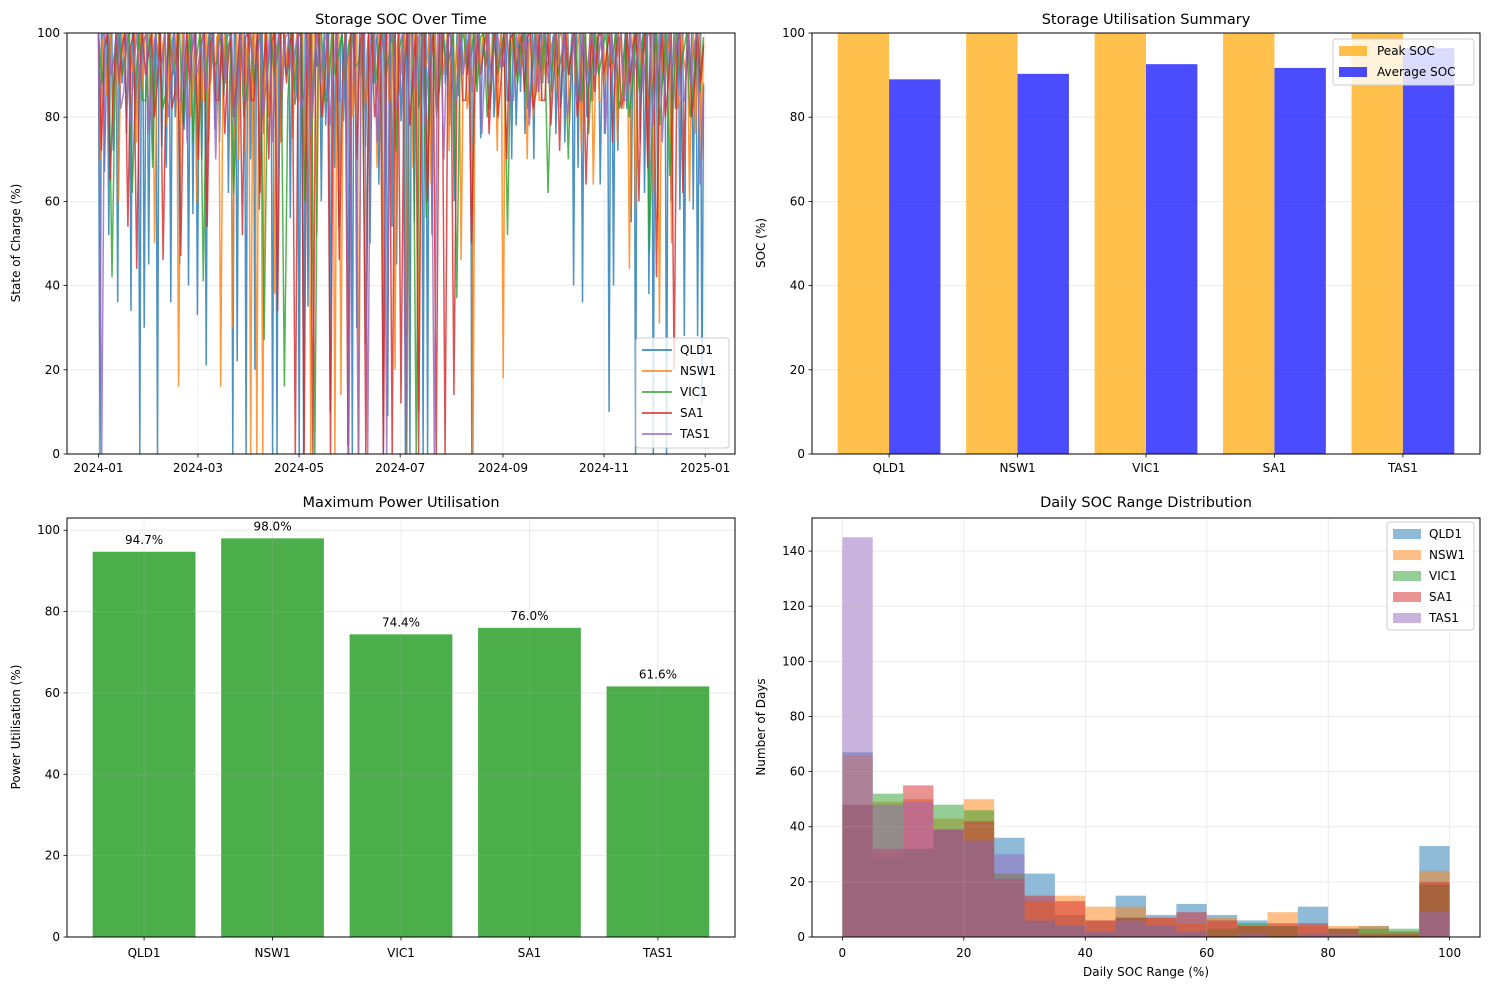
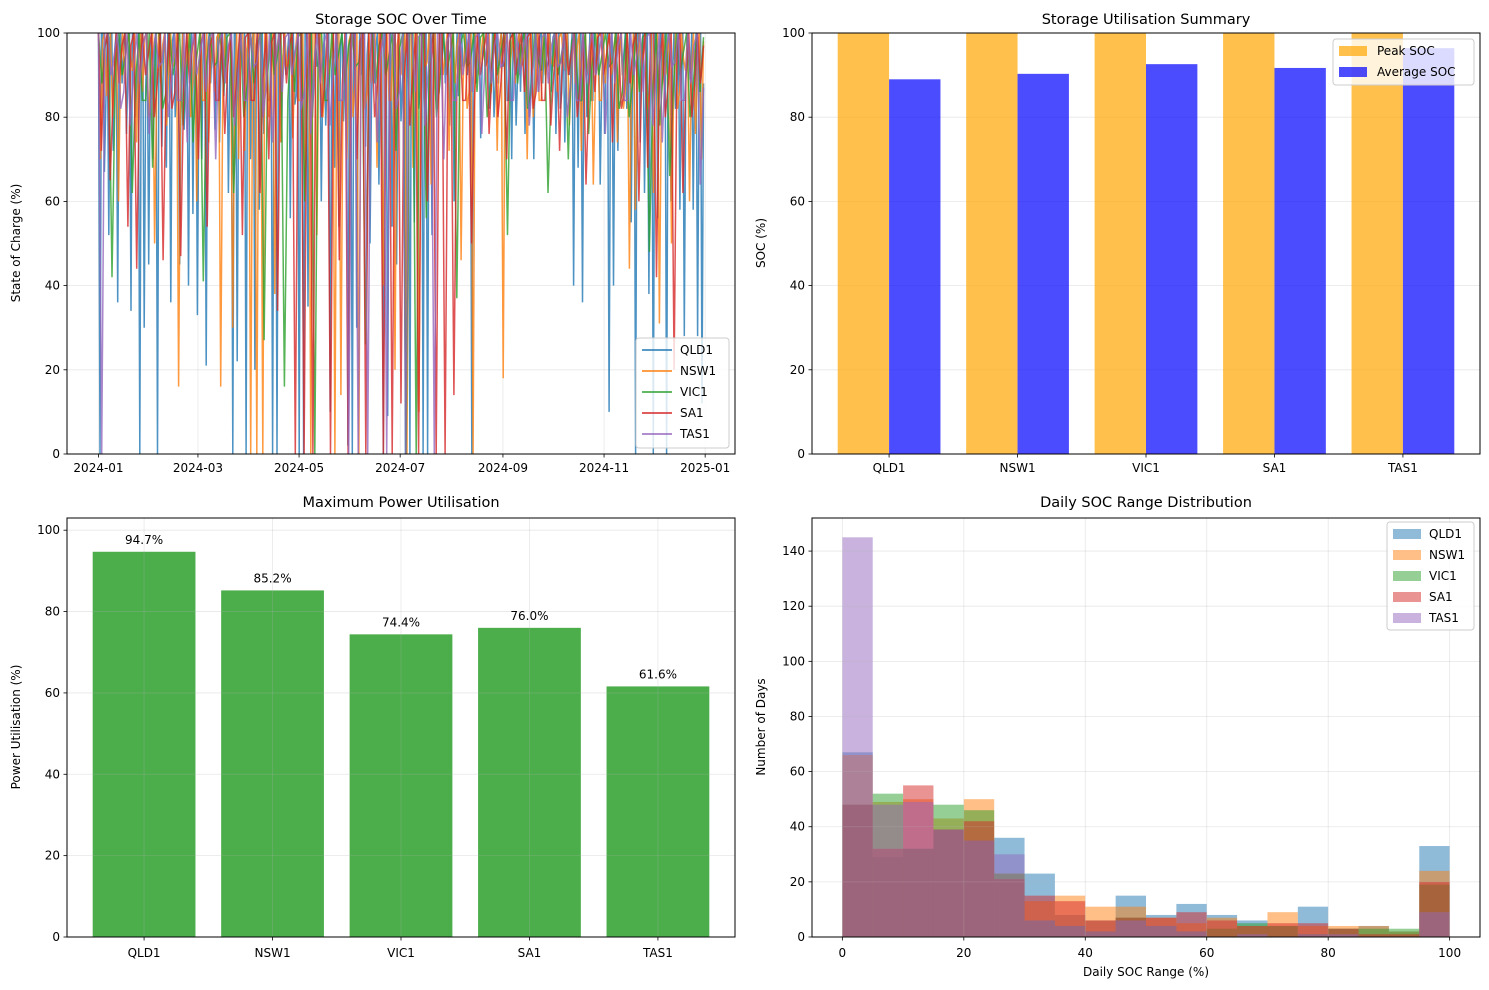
Maximum Power Utilisation/NSW1: 98.0% -> 85.2%
